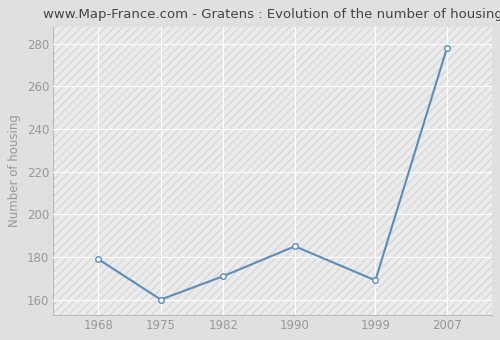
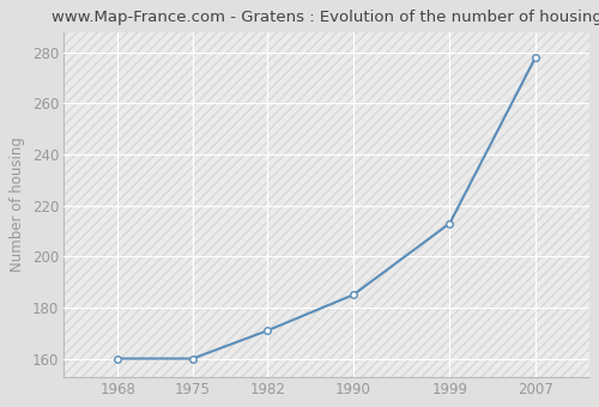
1968: 179 -> 160
1999: 169 -> 213
